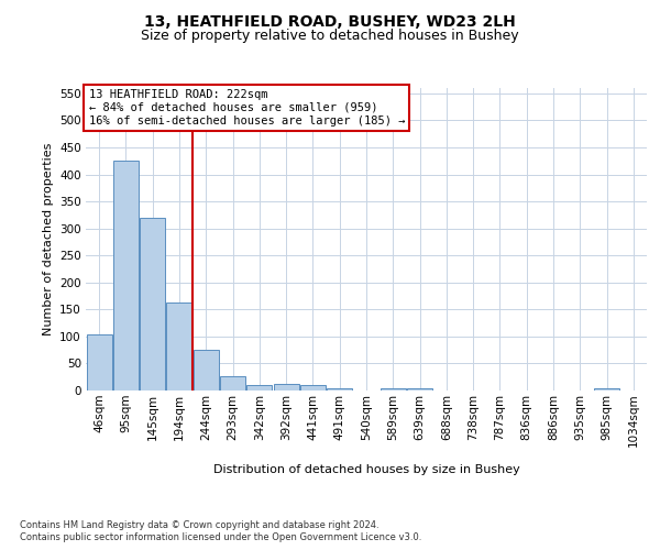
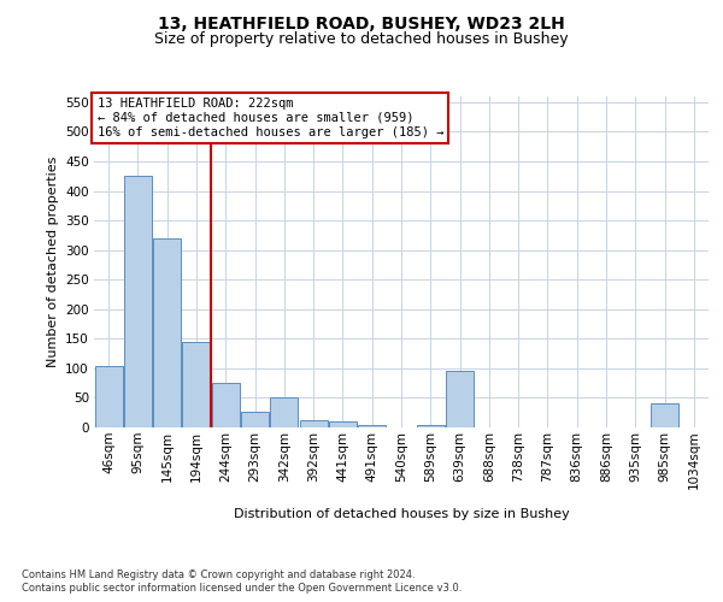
194sqm: 163 -> 145
342sqm: 11 -> 50
639sqm: 5 -> 95
985sqm: 5 -> 40
